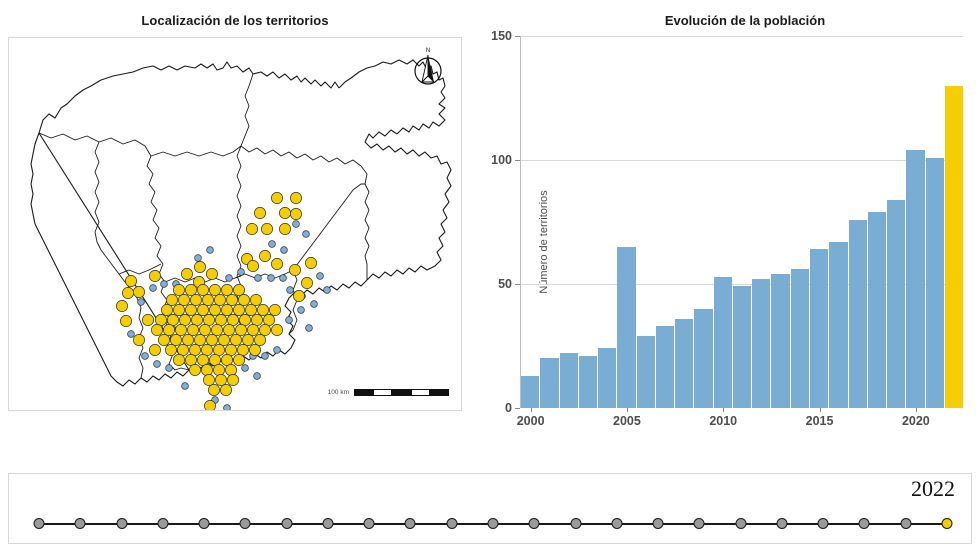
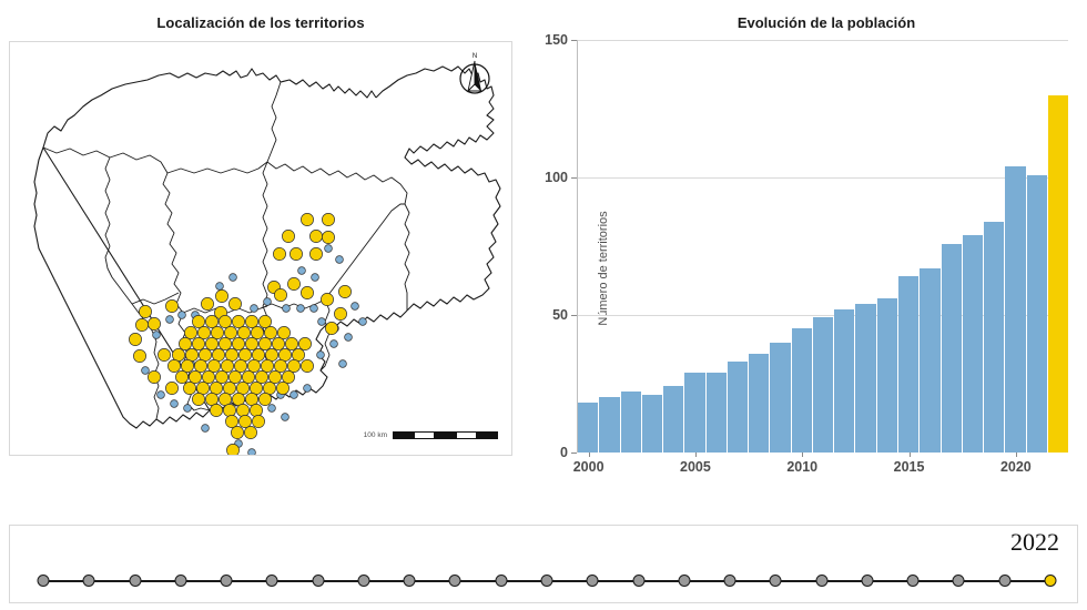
2000: 13 -> 18
2005: 65 -> 29
2010: 53 -> 45
